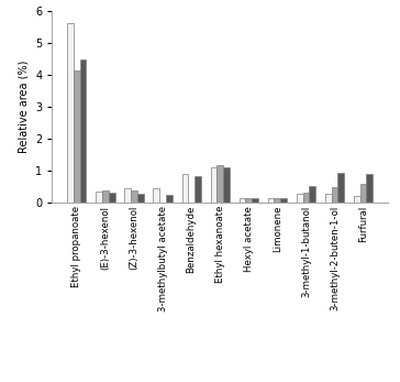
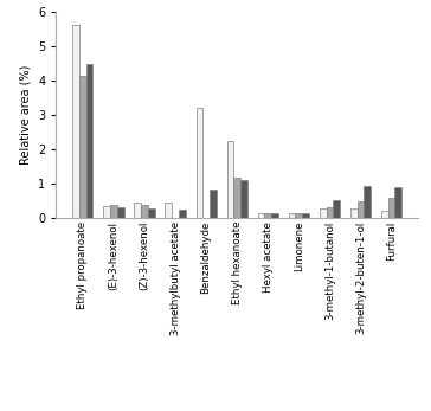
0/Benzaldehyde: 0.90 -> 3.20
0/Ethyl hexanoate: 1.12 -> 2.25
